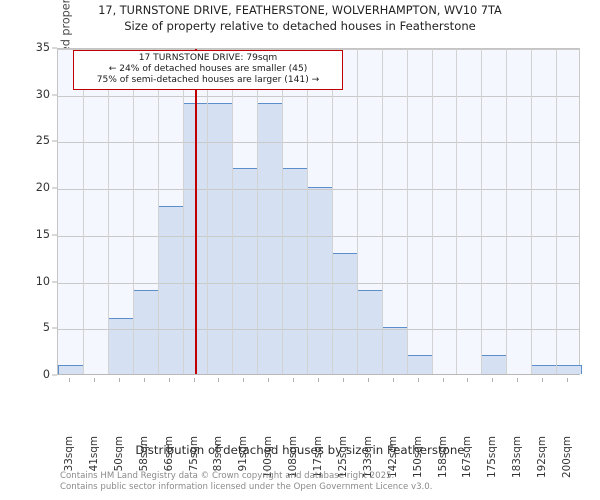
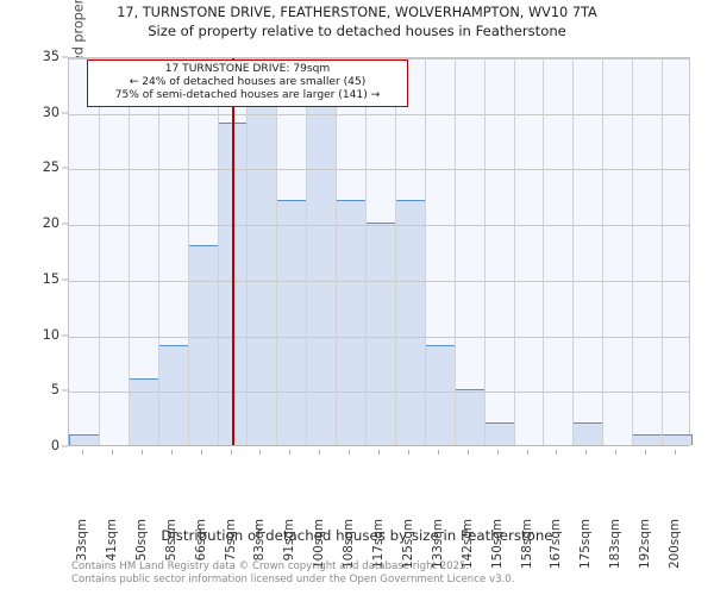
83sqm: 29 -> 31
100sqm: 29 -> 32
125sqm: 13 -> 22
